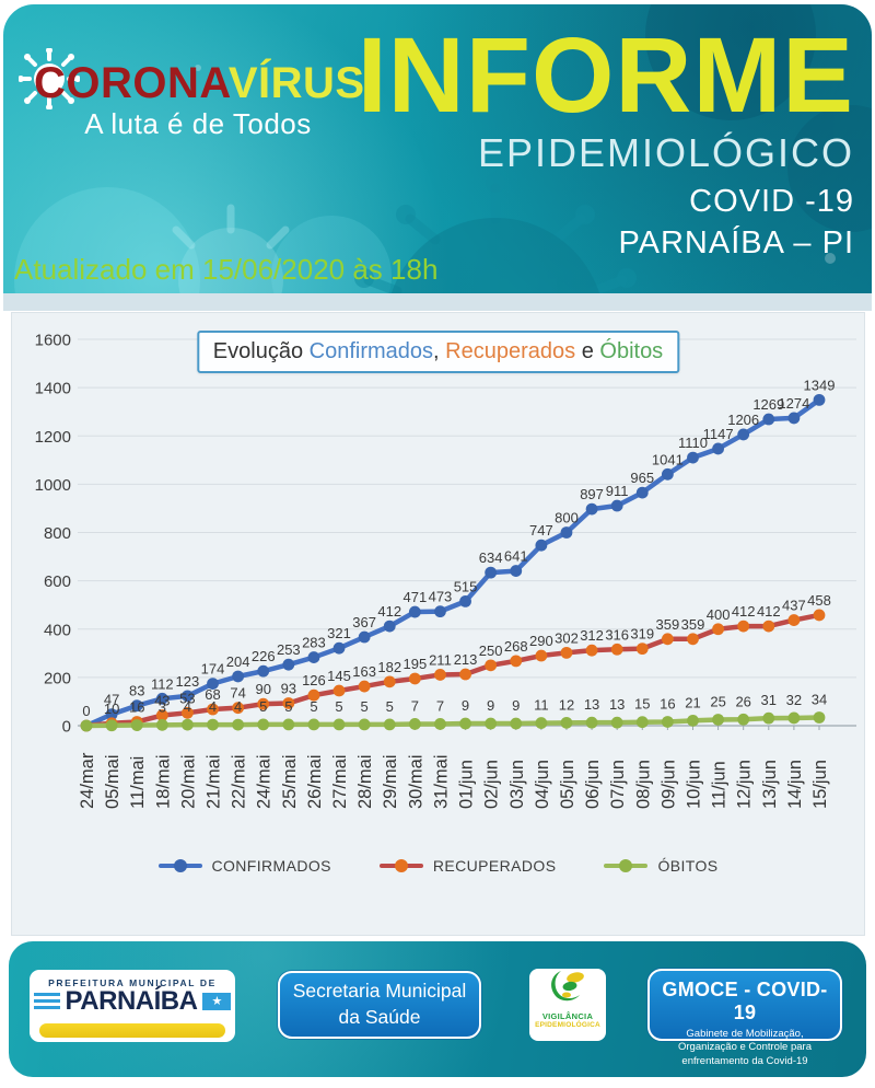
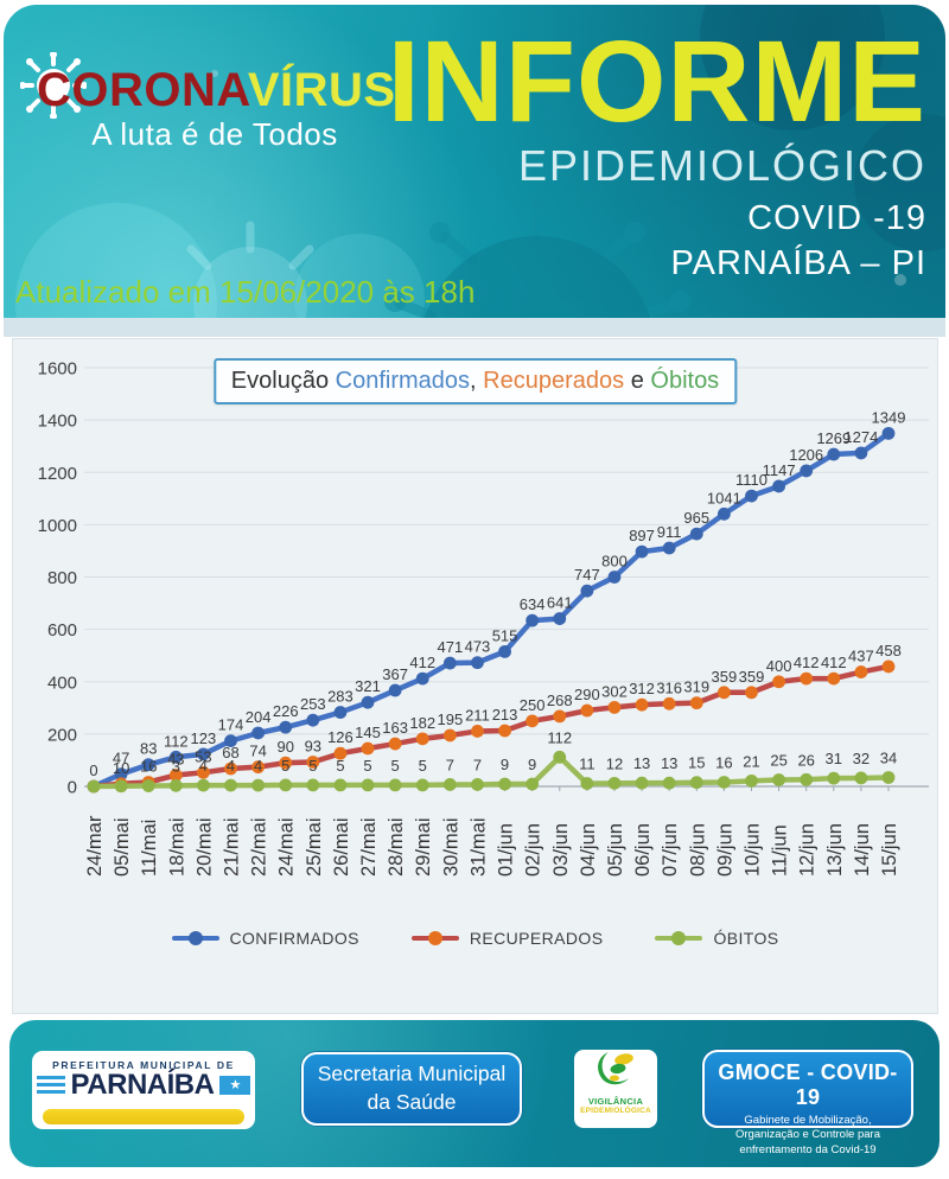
ÓBITOS/03/jun: 9 -> 112
